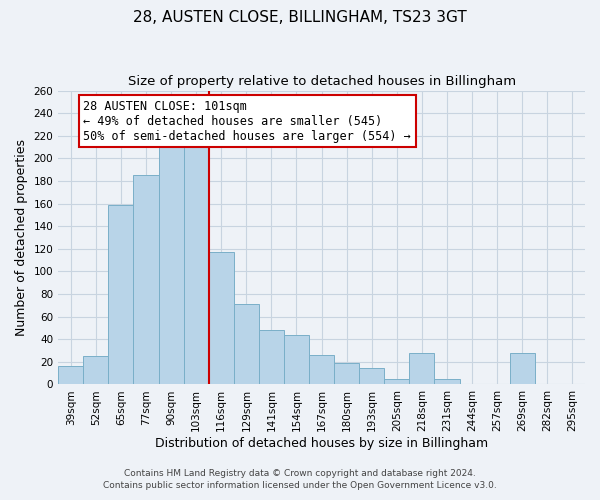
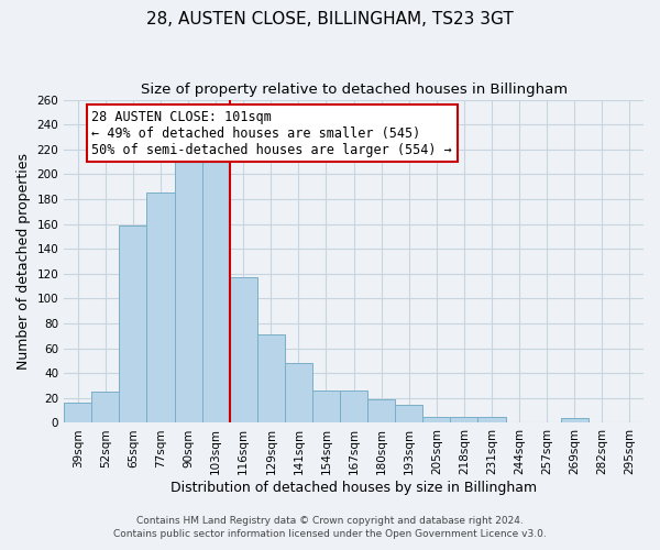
154sqm: 44 -> 26
218sqm: 28 -> 5
269sqm: 28 -> 4
